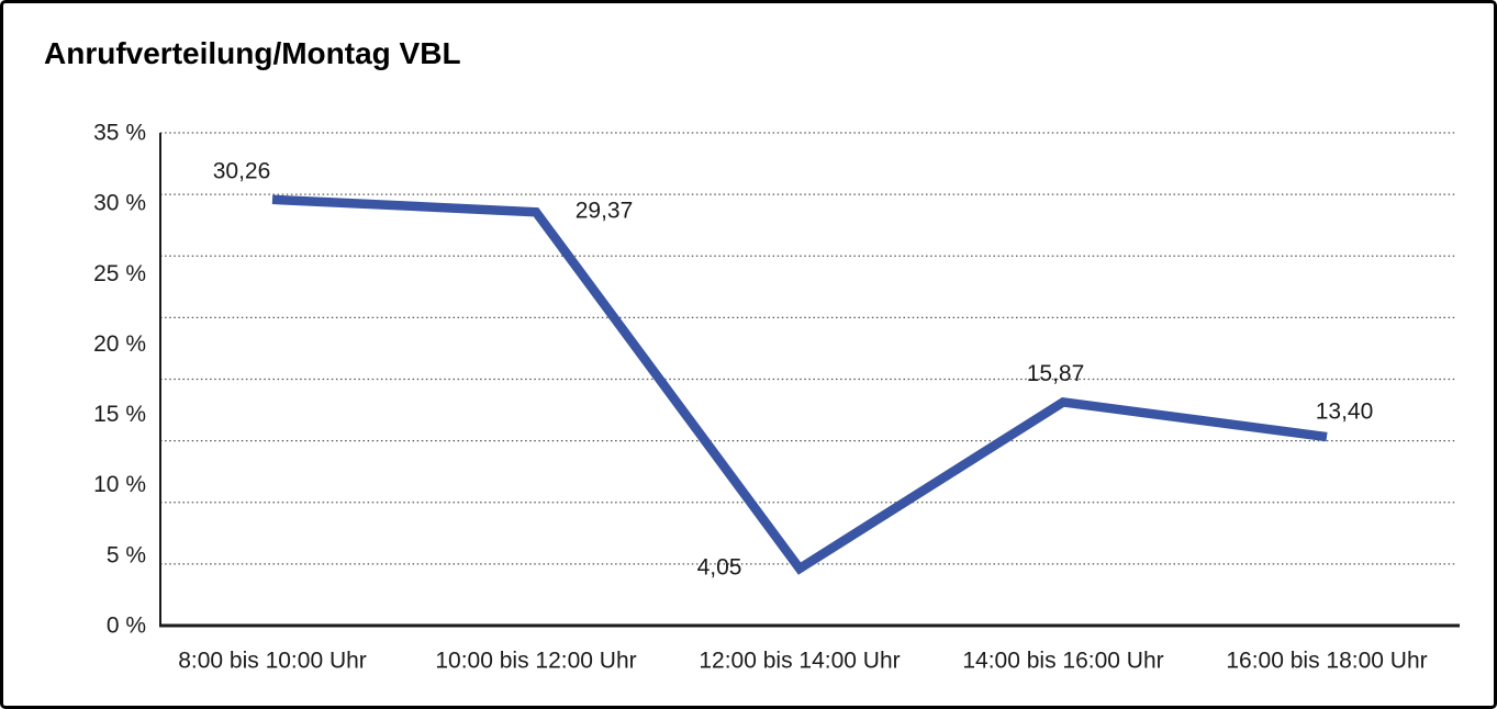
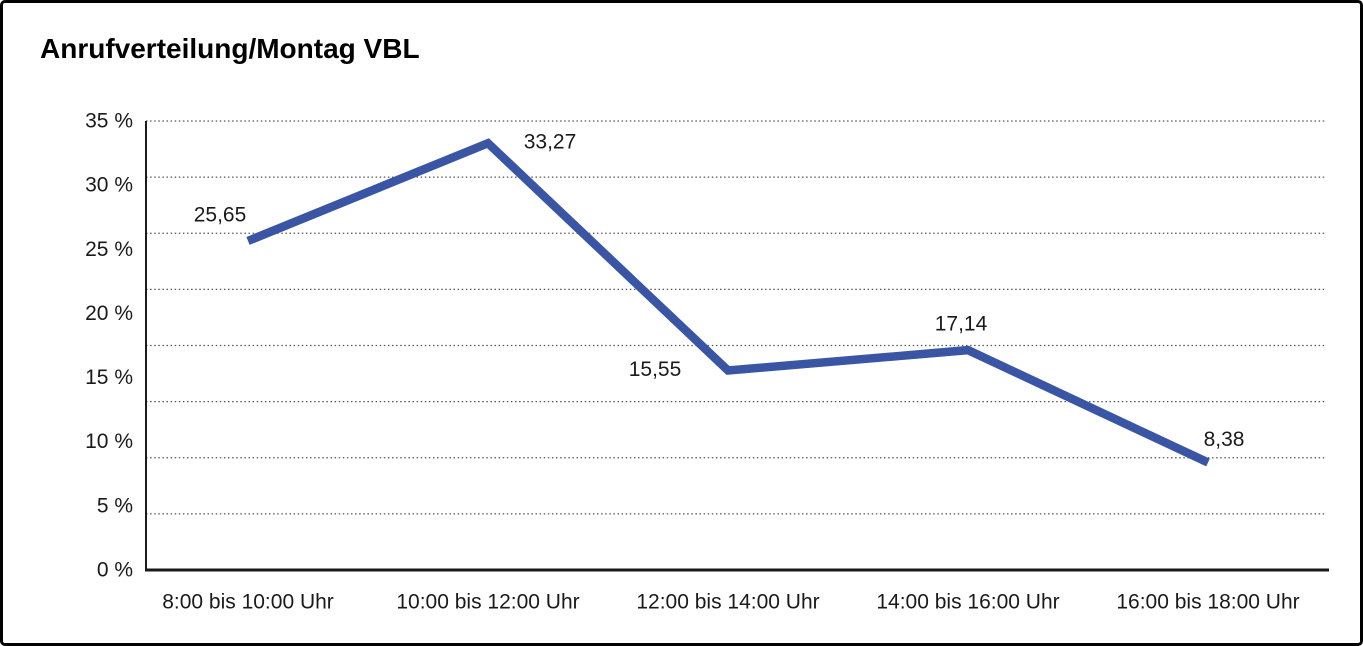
8:00 bis 10:00 Uhr: 30,26 -> 25,65
10:00 bis 12:00 Uhr: 29,37 -> 33,27
12:00 bis 14:00 Uhr: 4,05 -> 15,55
14:00 bis 16:00 Uhr: 15,87 -> 17,14
16:00 bis 18:00 Uhr: 13,40 -> 8,38
